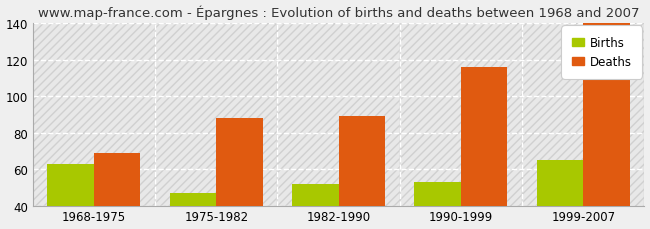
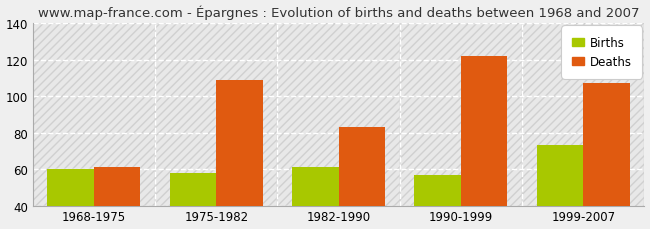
Births/1968-1975: 63 -> 60
Deaths/1968-1975: 69 -> 61
Births/1975-1982: 47 -> 58
Deaths/1975-1982: 88 -> 109
Births/1982-1990: 52 -> 61
Deaths/1982-1990: 89 -> 83
Births/1990-1999: 53 -> 57
Deaths/1990-1999: 116 -> 122
Births/1999-2007: 65 -> 73
Deaths/1999-2007: 140 -> 107
